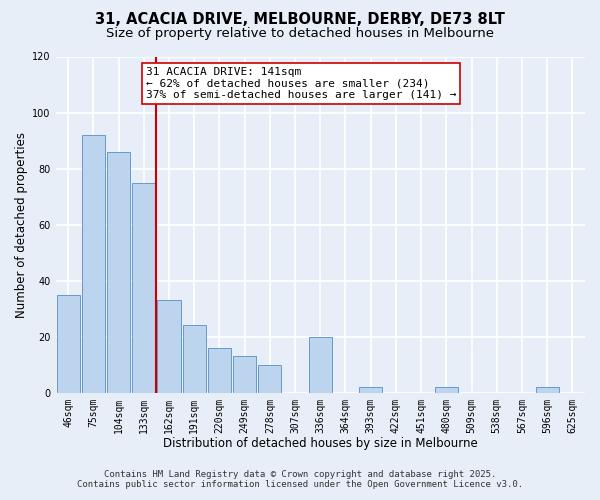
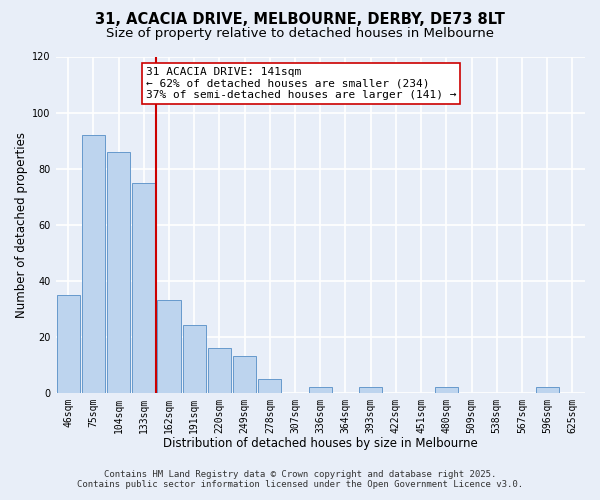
278sqm: 10 -> 5
336sqm: 20 -> 2
